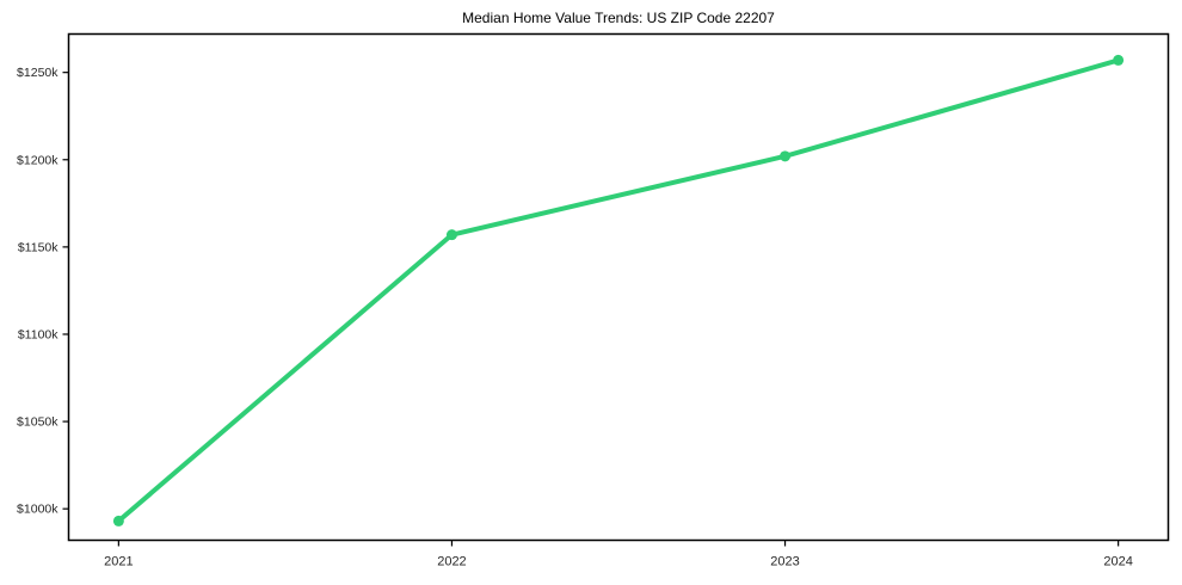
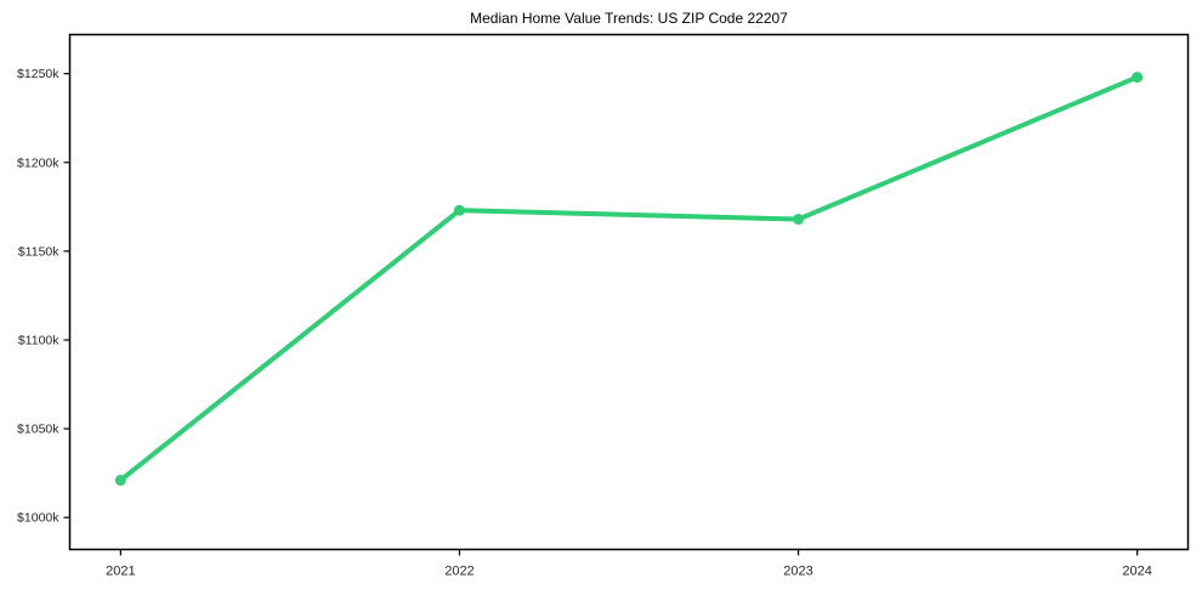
2021: $993k -> $1021k
2022: $1157k -> $1173k
2023: $1202k -> $1168k
2024: $1257k -> $1248k
